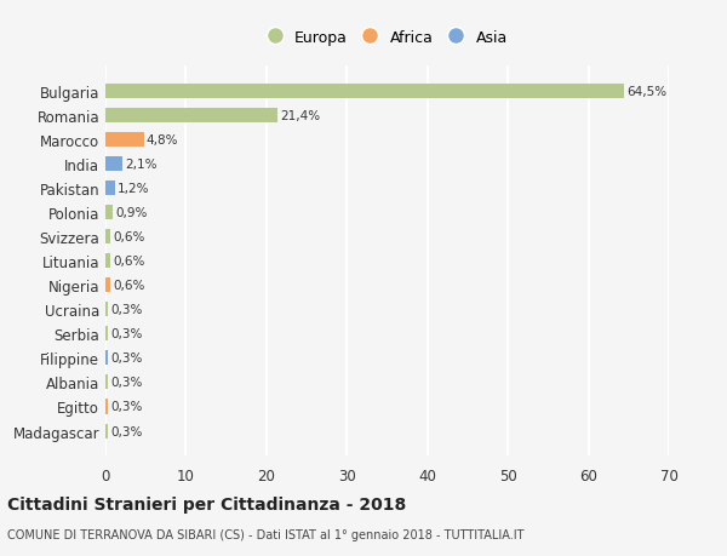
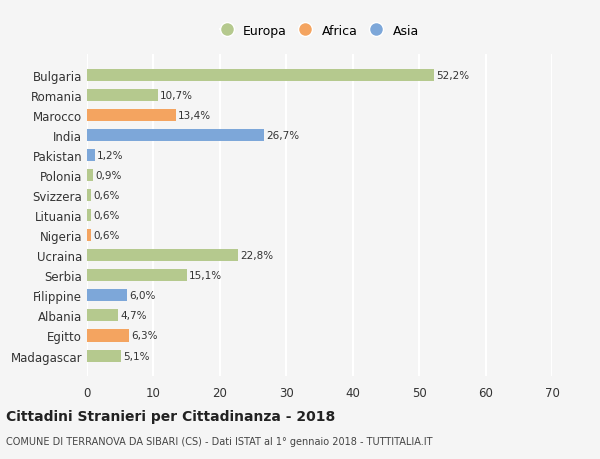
Bulgaria: 64,5% -> 52,2%
Romania: 21,4% -> 10,7%
Marocco: 4,8% -> 13,4%
India: 2,1% -> 26,7%
Ucraina: 0,3% -> 22,8%
Serbia: 0,3% -> 15,1%
Filippine: 0,3% -> 6,0%
Albania: 0,3% -> 4,7%
Egitto: 0,3% -> 6,3%
Madagascar: 0,3% -> 5,1%
